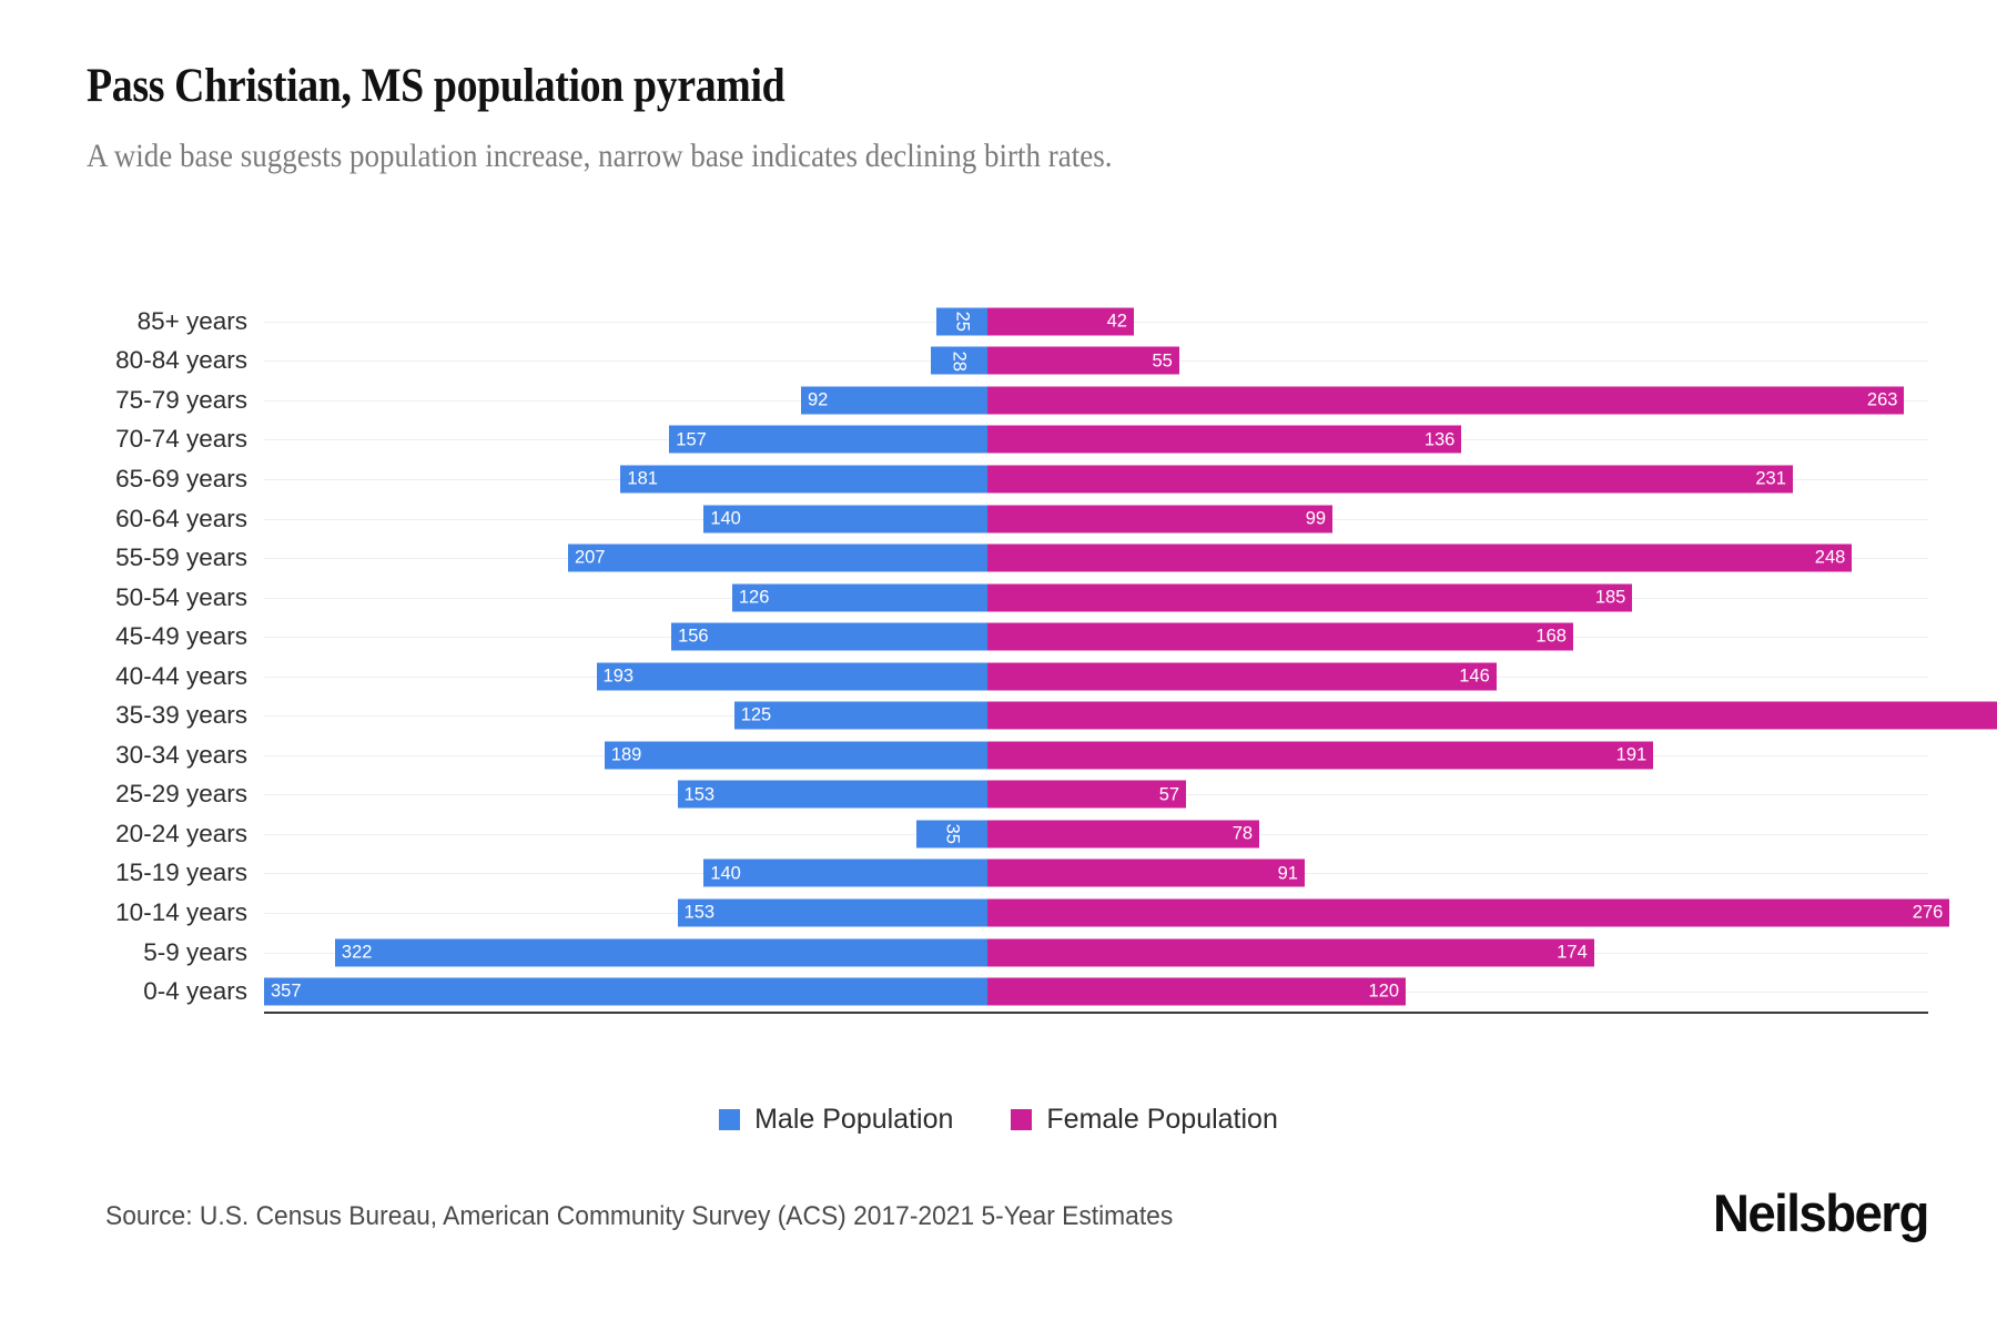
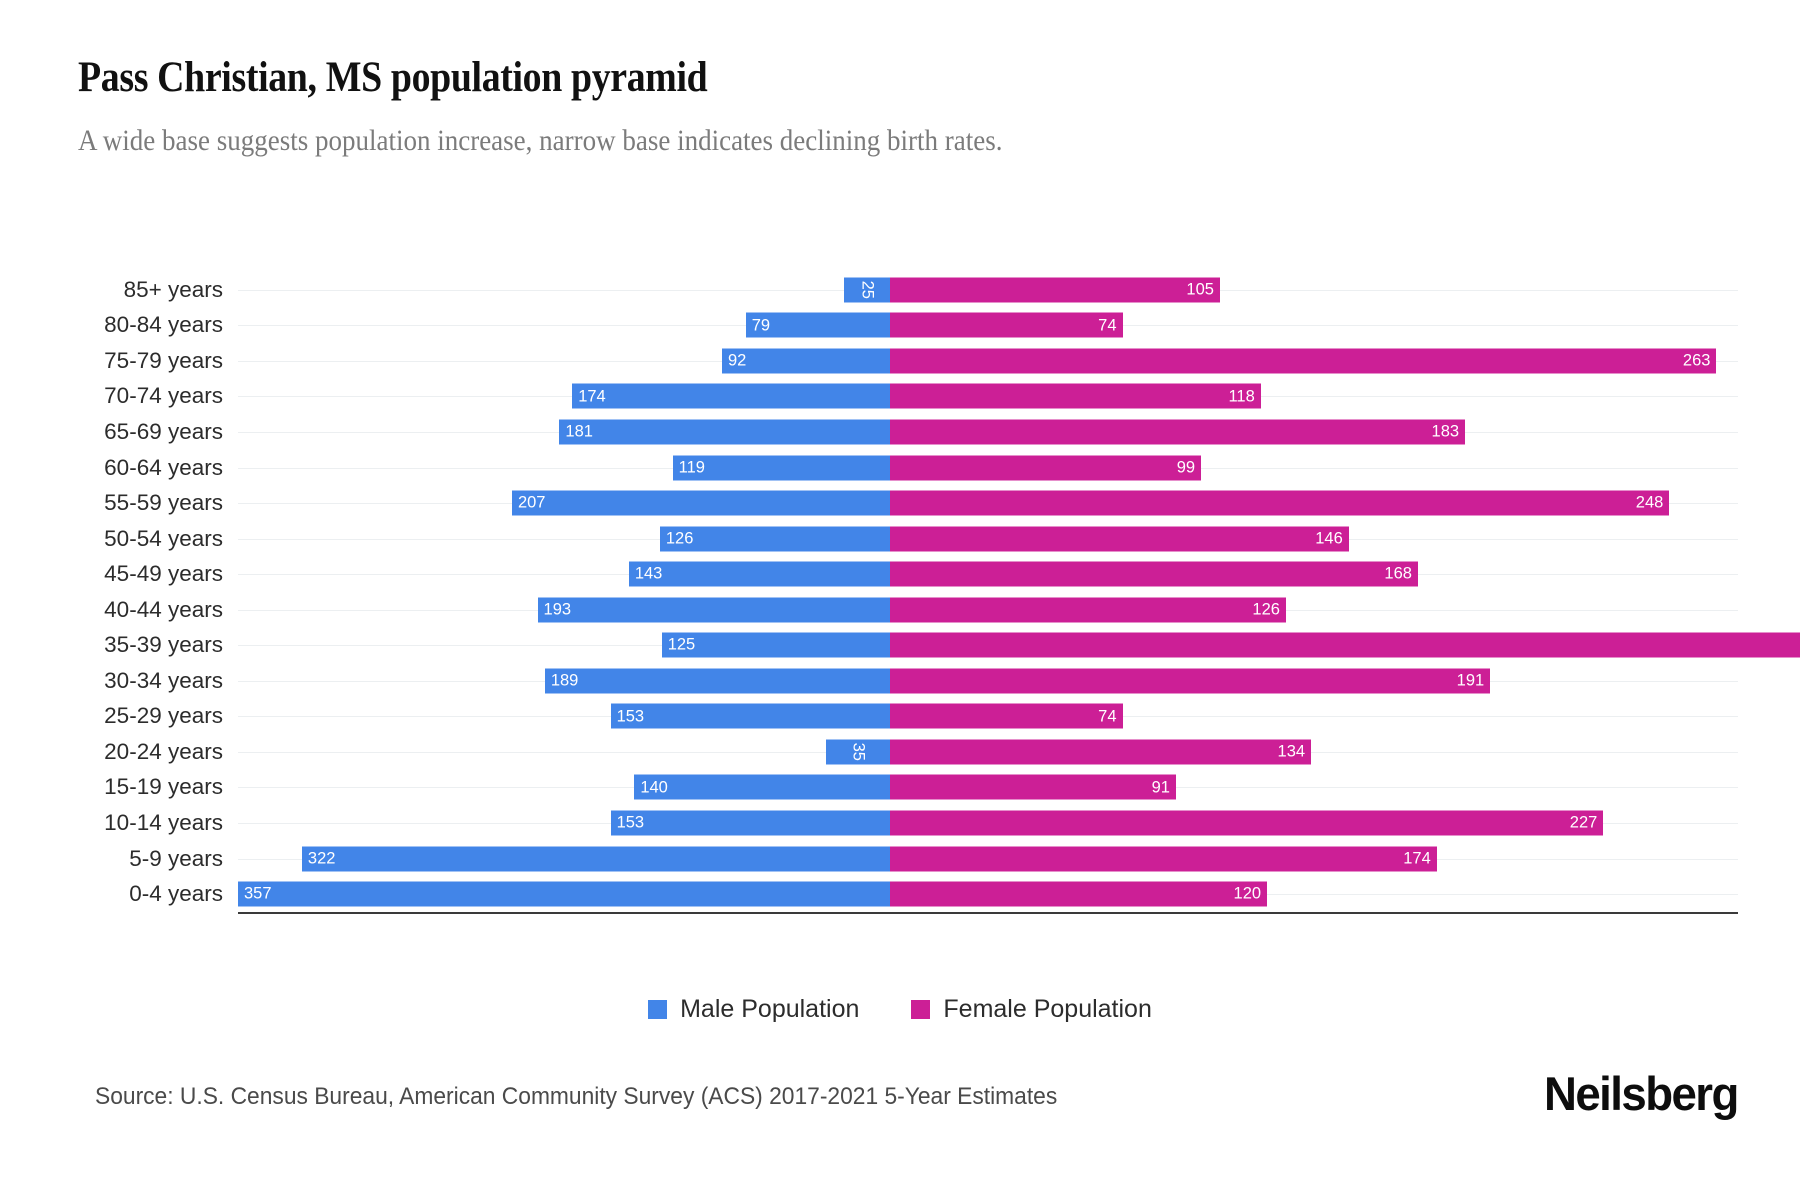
Female Population/85+ years: 42 -> 105
Male Population/80-84 years: 28 -> 79
Female Population/80-84 years: 55 -> 74
Male Population/70-74 years: 157 -> 174
Female Population/70-74 years: 136 -> 118
Female Population/65-69 years: 231 -> 183
Male Population/60-64 years: 140 -> 119
Female Population/50-54 years: 185 -> 146
Male Population/45-49 years: 156 -> 143
Female Population/40-44 years: 146 -> 126
Female Population/25-29 years: 57 -> 74
Female Population/20-24 years: 78 -> 134
Female Population/10-14 years: 276 -> 227
